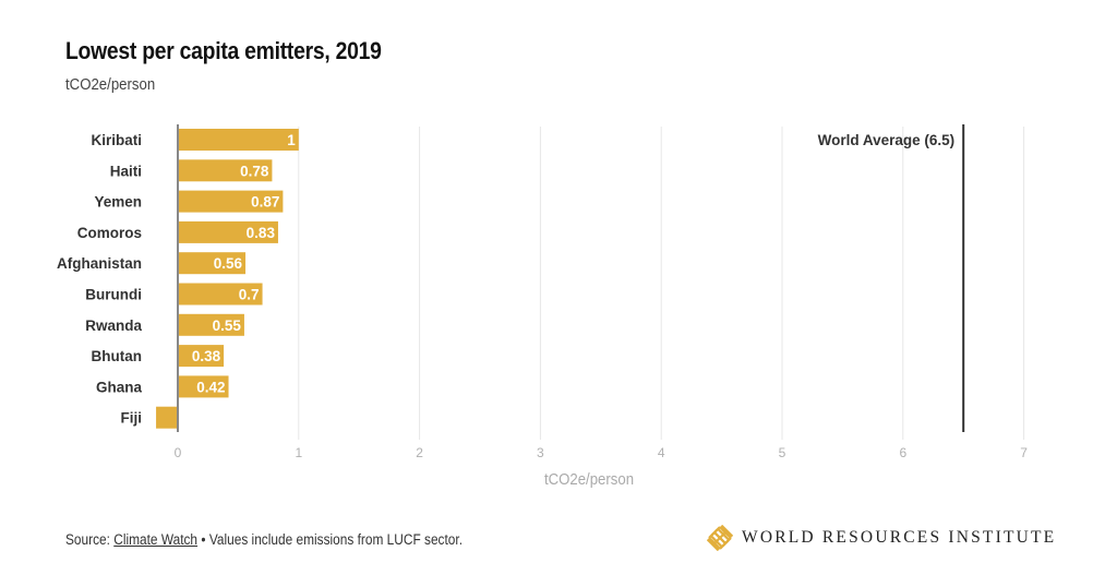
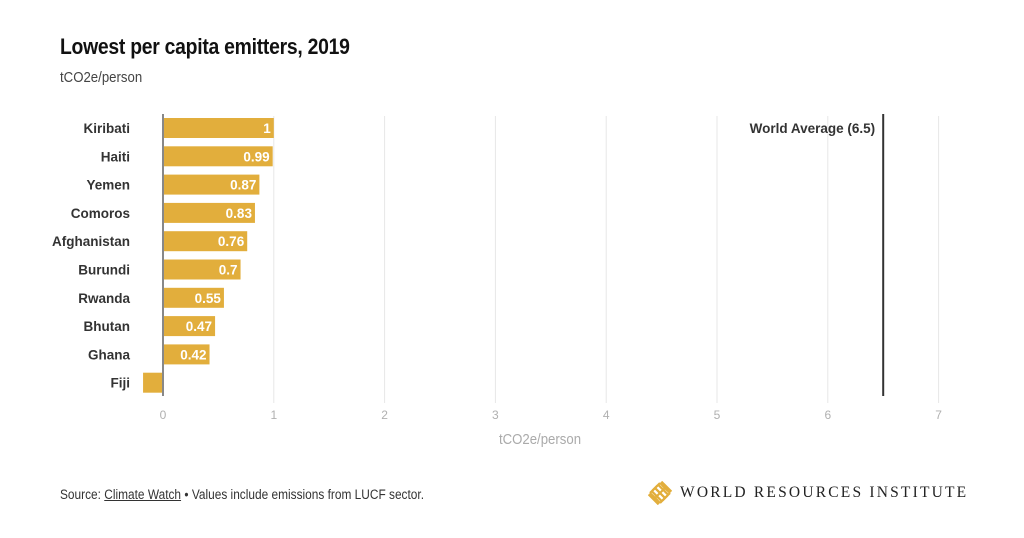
Haiti: 0.78 -> 0.99
Afghanistan: 0.56 -> 0.76
Bhutan: 0.38 -> 0.47
